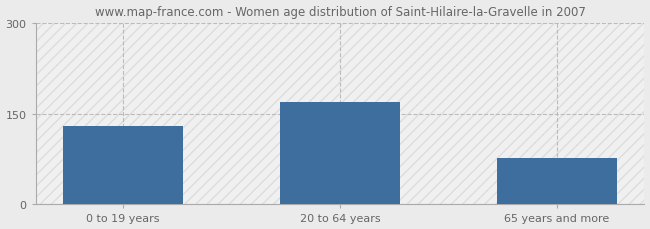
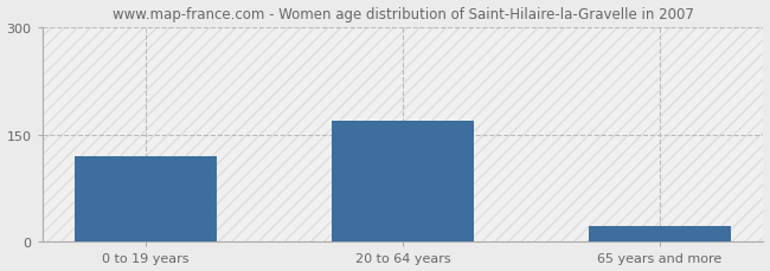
0 to 19 years: 130 -> 120
65 years and more: 76 -> 22
